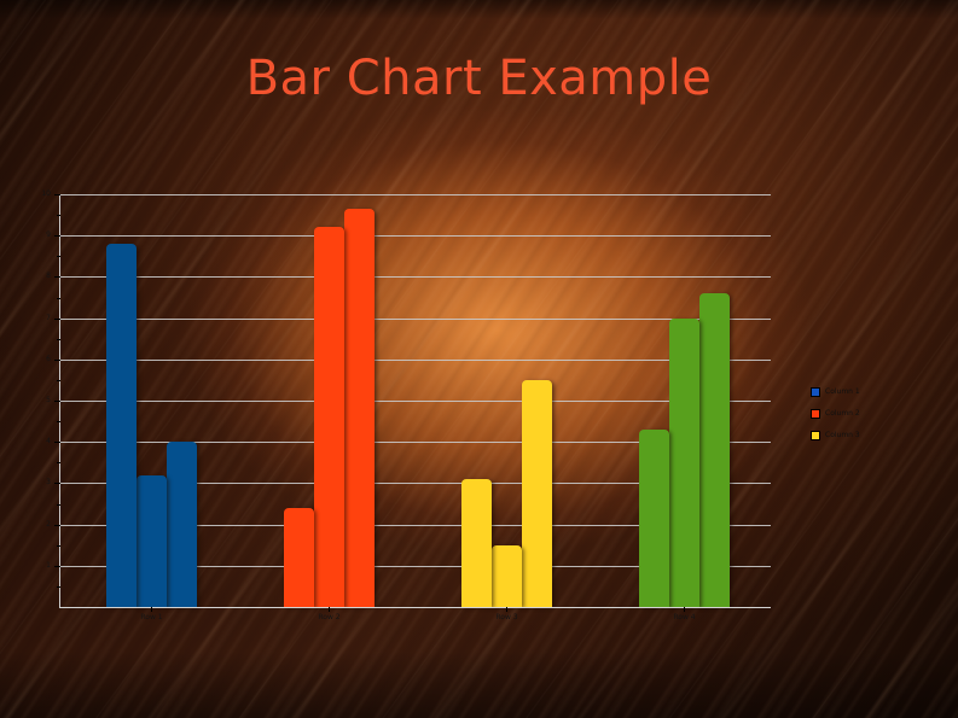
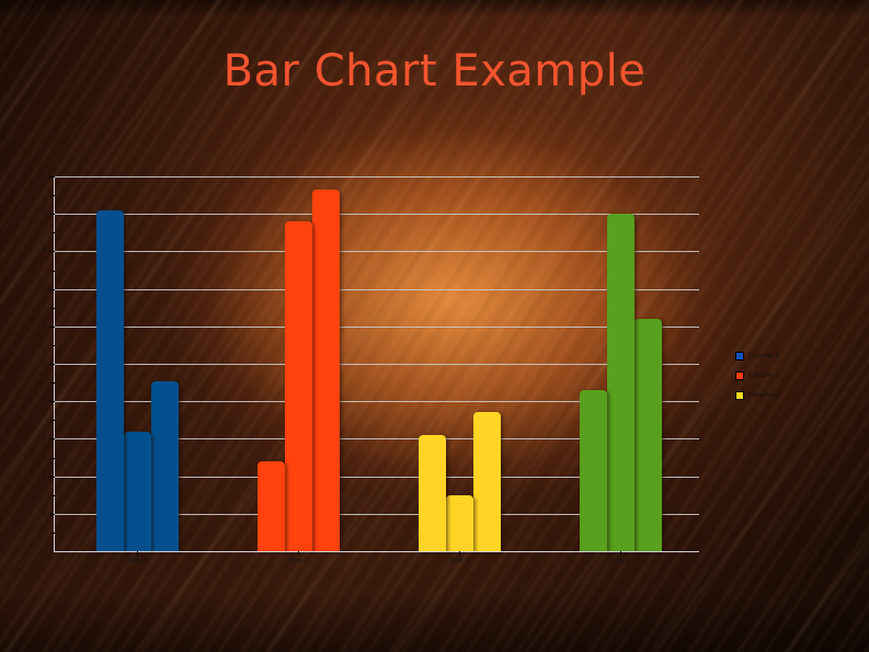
Column 1/Row 1: 8.8 -> 9.1
Column 3/Row 1: 4.0 -> 4.5
Column 2/Row 2: 9.2 -> 8.8
Column 3/Row 3: 5.5 -> 3.7
Column 2/Row 4: 7.0 -> 9.0
Column 3/Row 4: 7.6 -> 6.2
